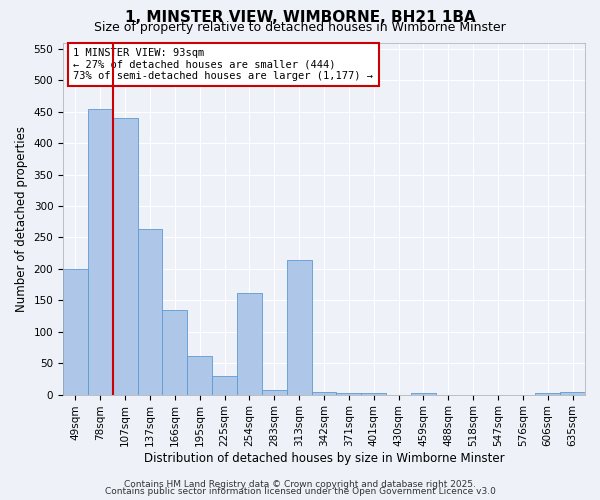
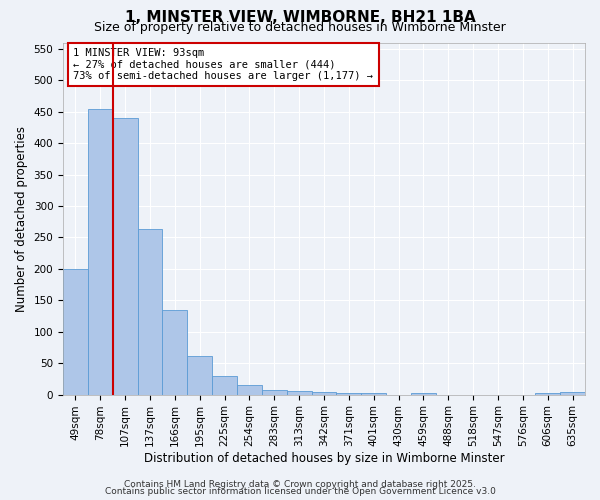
254sqm: 162 -> 15
313sqm: 214 -> 5
